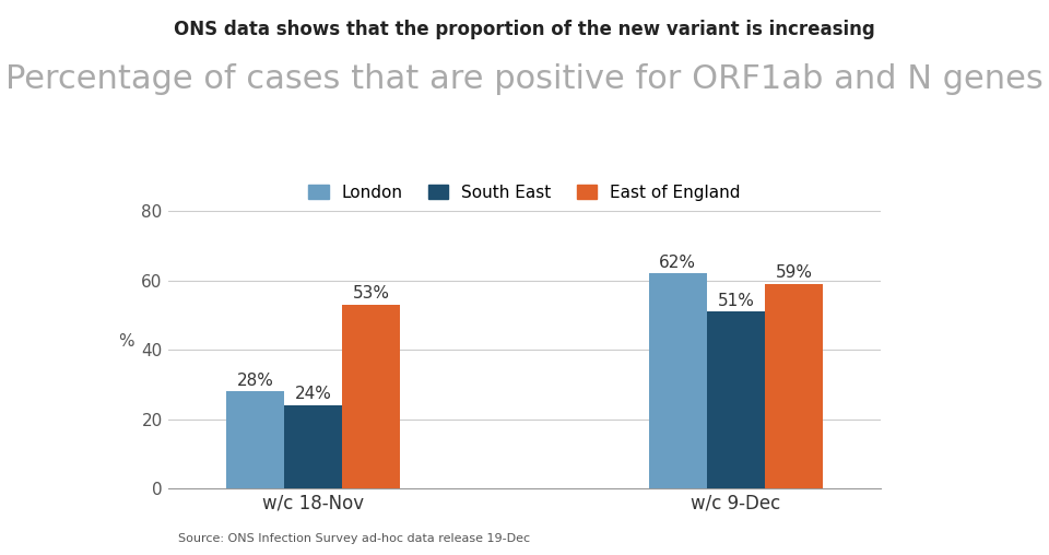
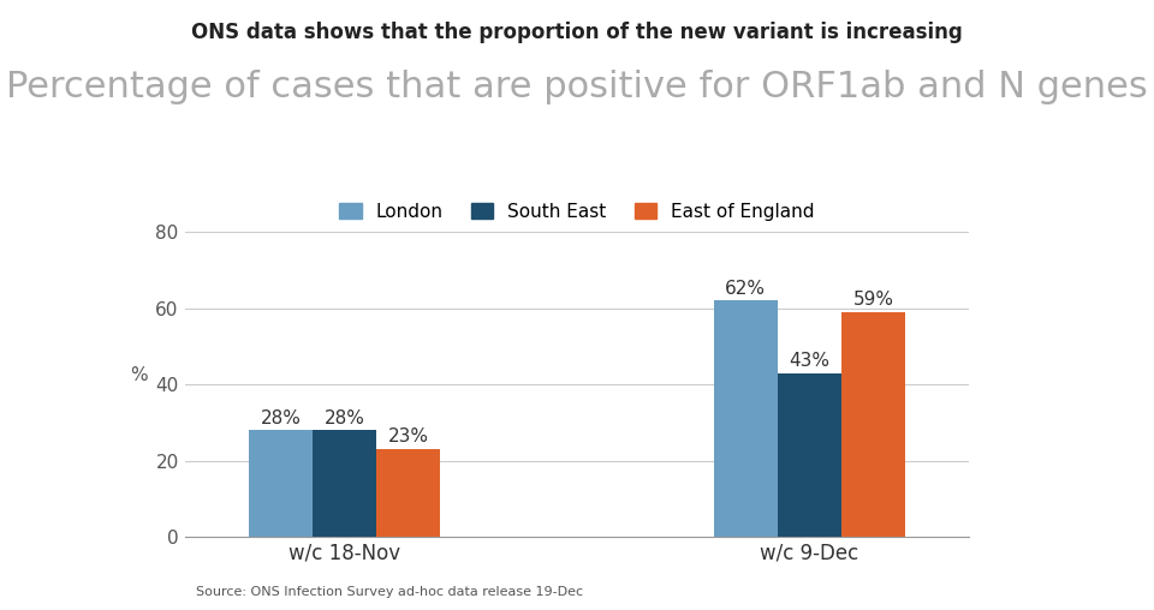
South East/w/c 18-Nov: 24% -> 28%
East of England/w/c 18-Nov: 53% -> 23%
South East/w/c 9-Dec: 51% -> 43%
